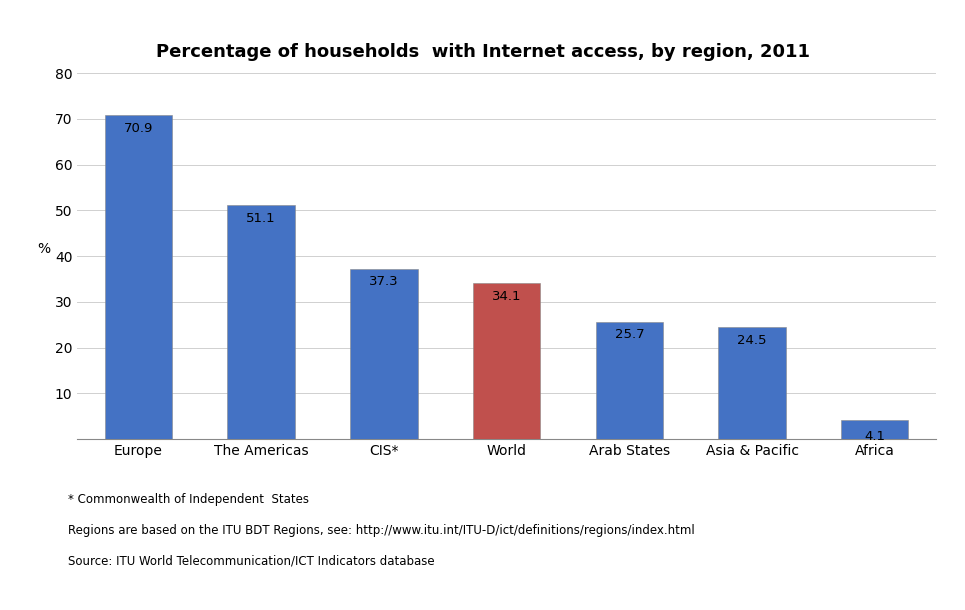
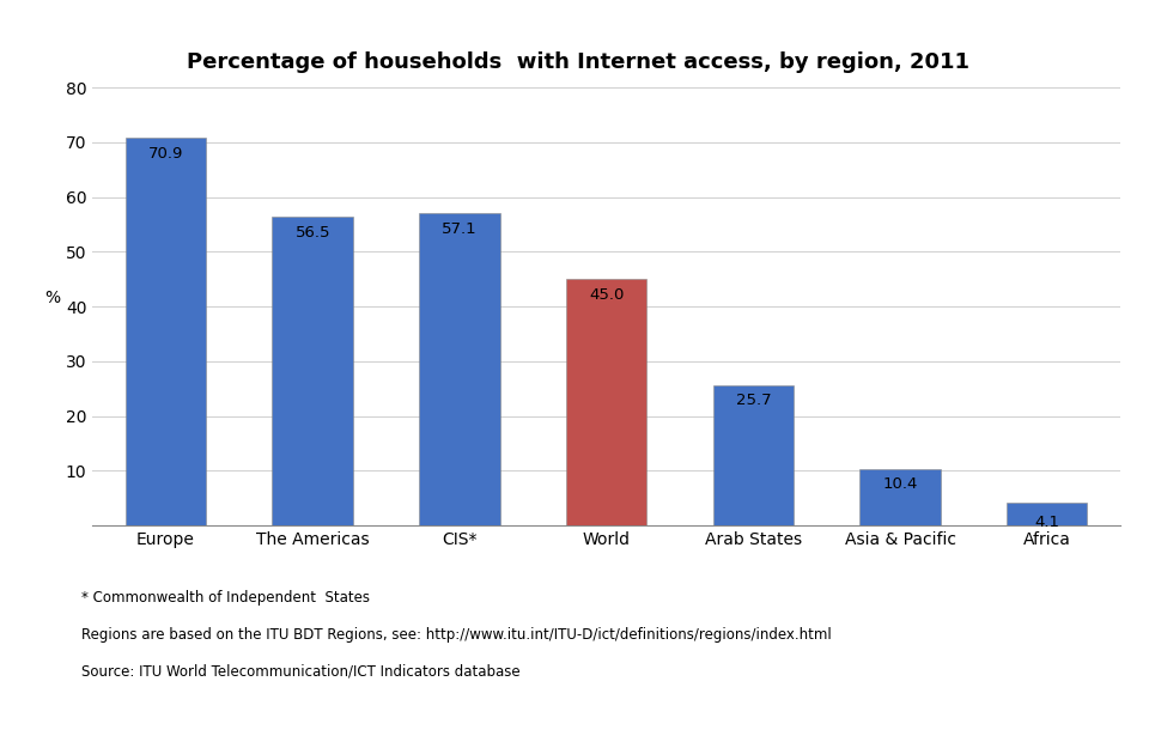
The Americas: 51.1 -> 56.5
CIS*: 37.3 -> 57.1
World: 34.1 -> 45.0
Asia & Pacific: 24.5 -> 10.4
